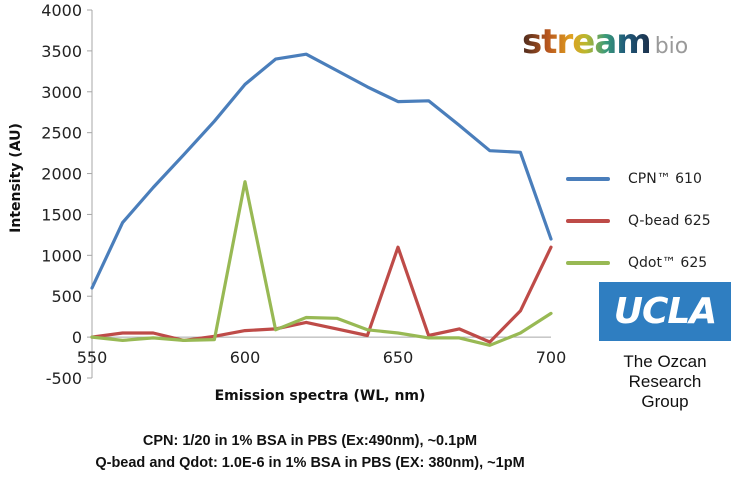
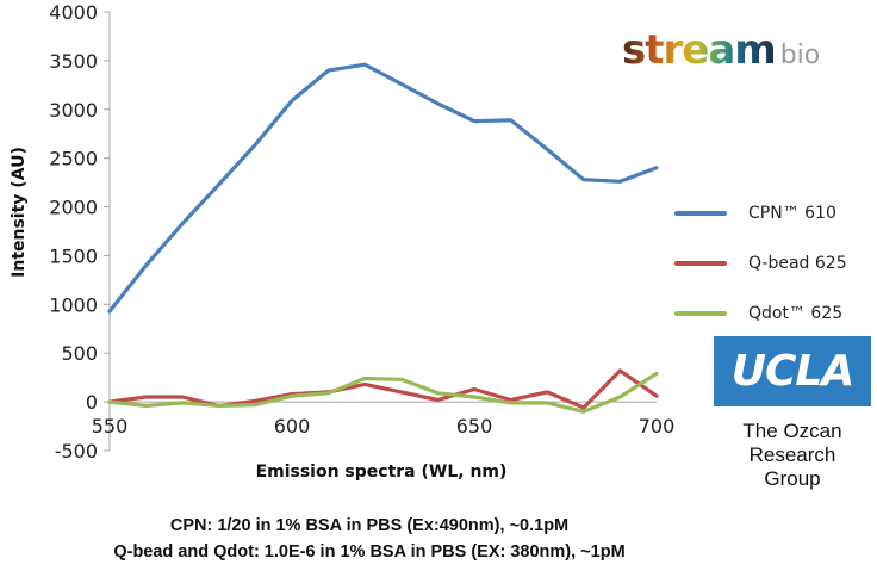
CPN™ 610/550: 600 -> 900
Qdot™ 625/600: 1900 -> 100
Q-bead 625/650: 1100 -> 100
CPN™ 610/700: 1200 -> 2400
Q-bead 625/700: 1100 -> 100
